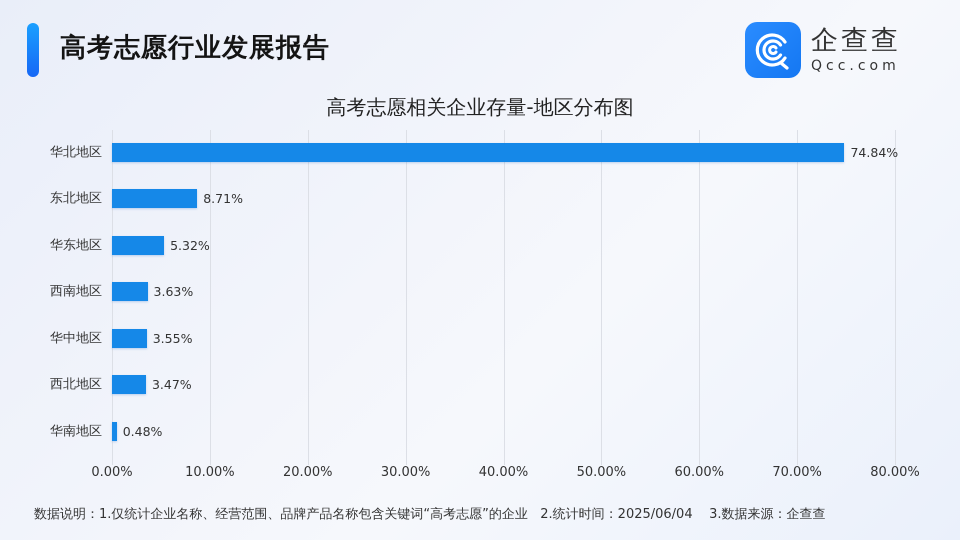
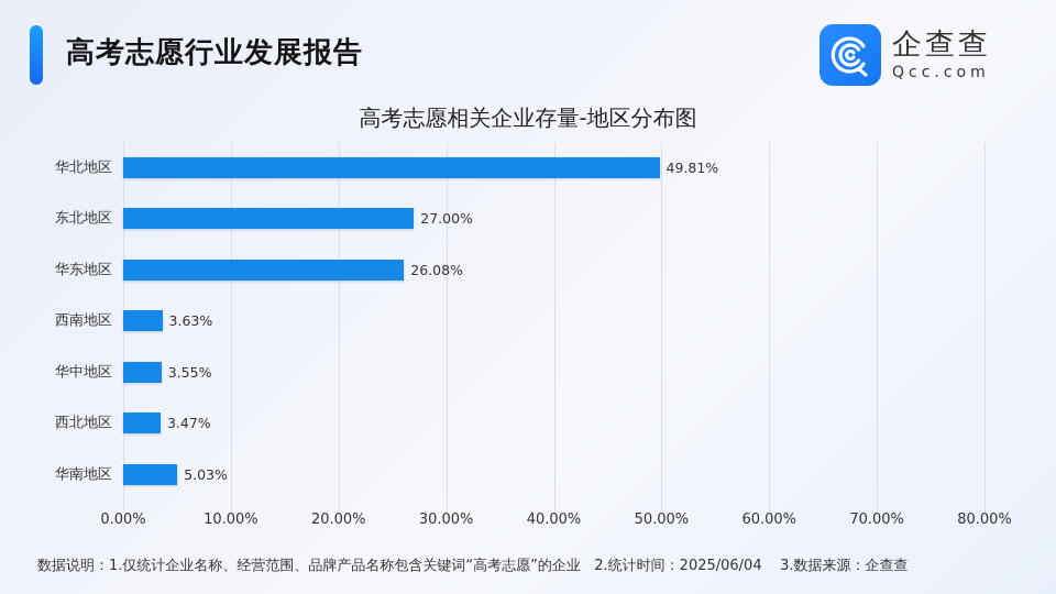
华北地区: 74.84% -> 49.81%
东北地区: 8.71% -> 27.00%
华东地区: 5.32% -> 26.08%
华南地区: 0.48% -> 5.03%
